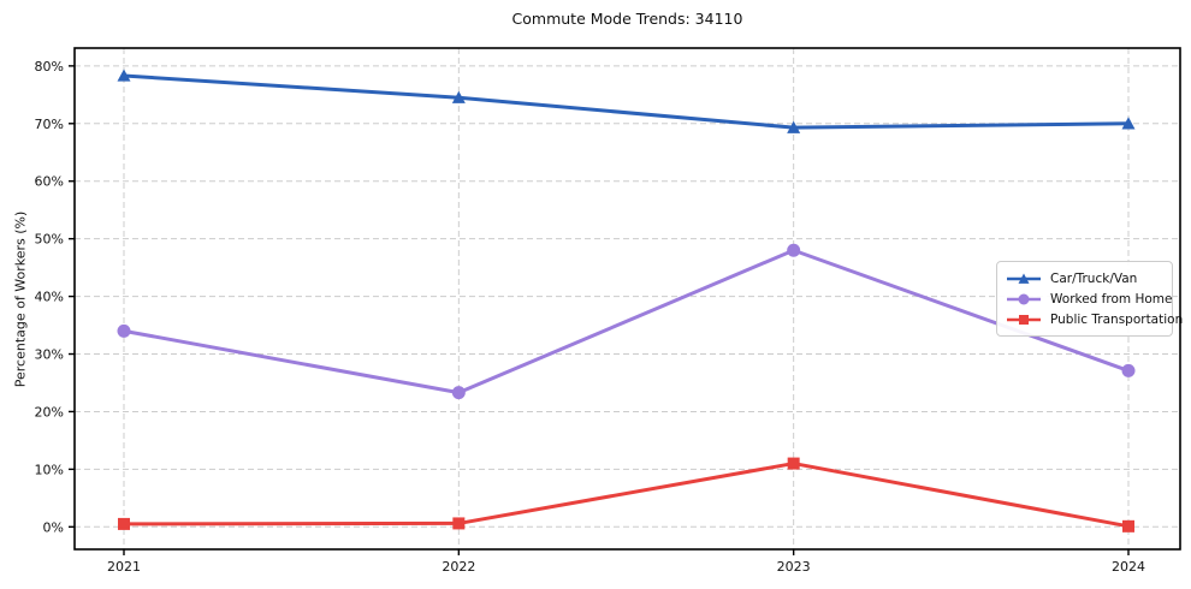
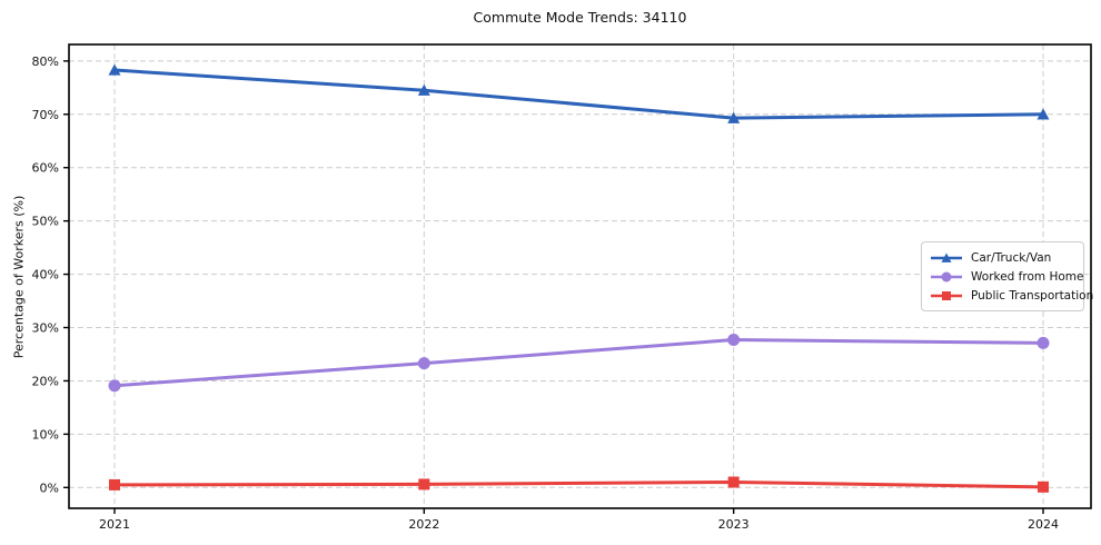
Worked from Home/2021: 34% -> 19%
Worked from Home/2023: 48% -> 28%
Public Transportation/2023: 11% -> 1%
